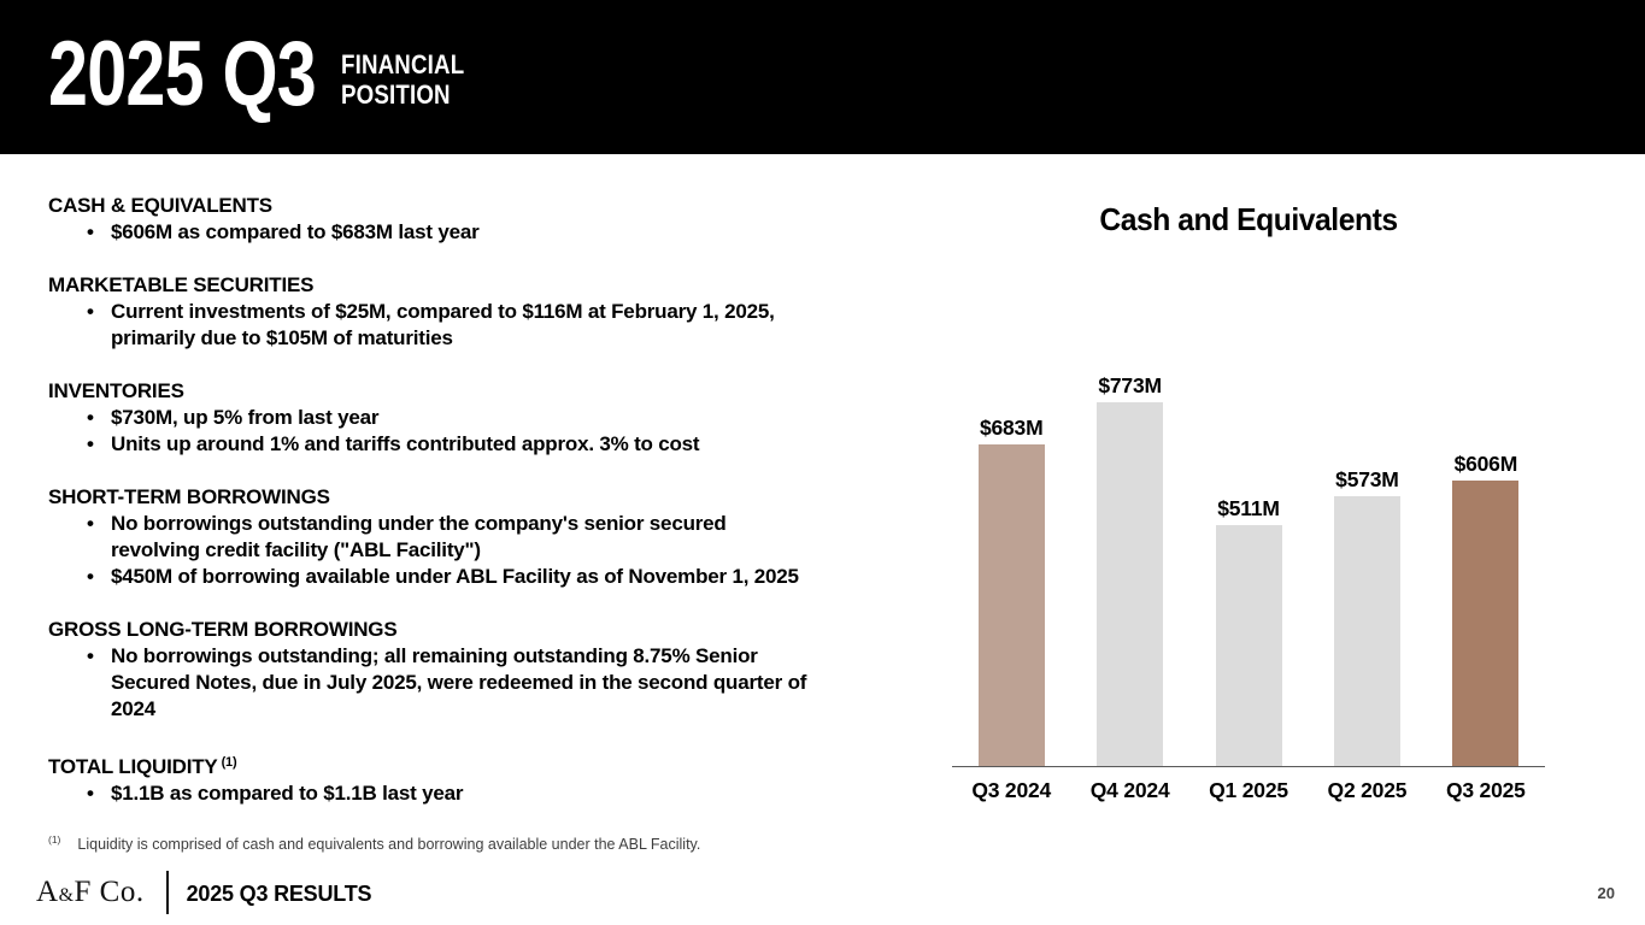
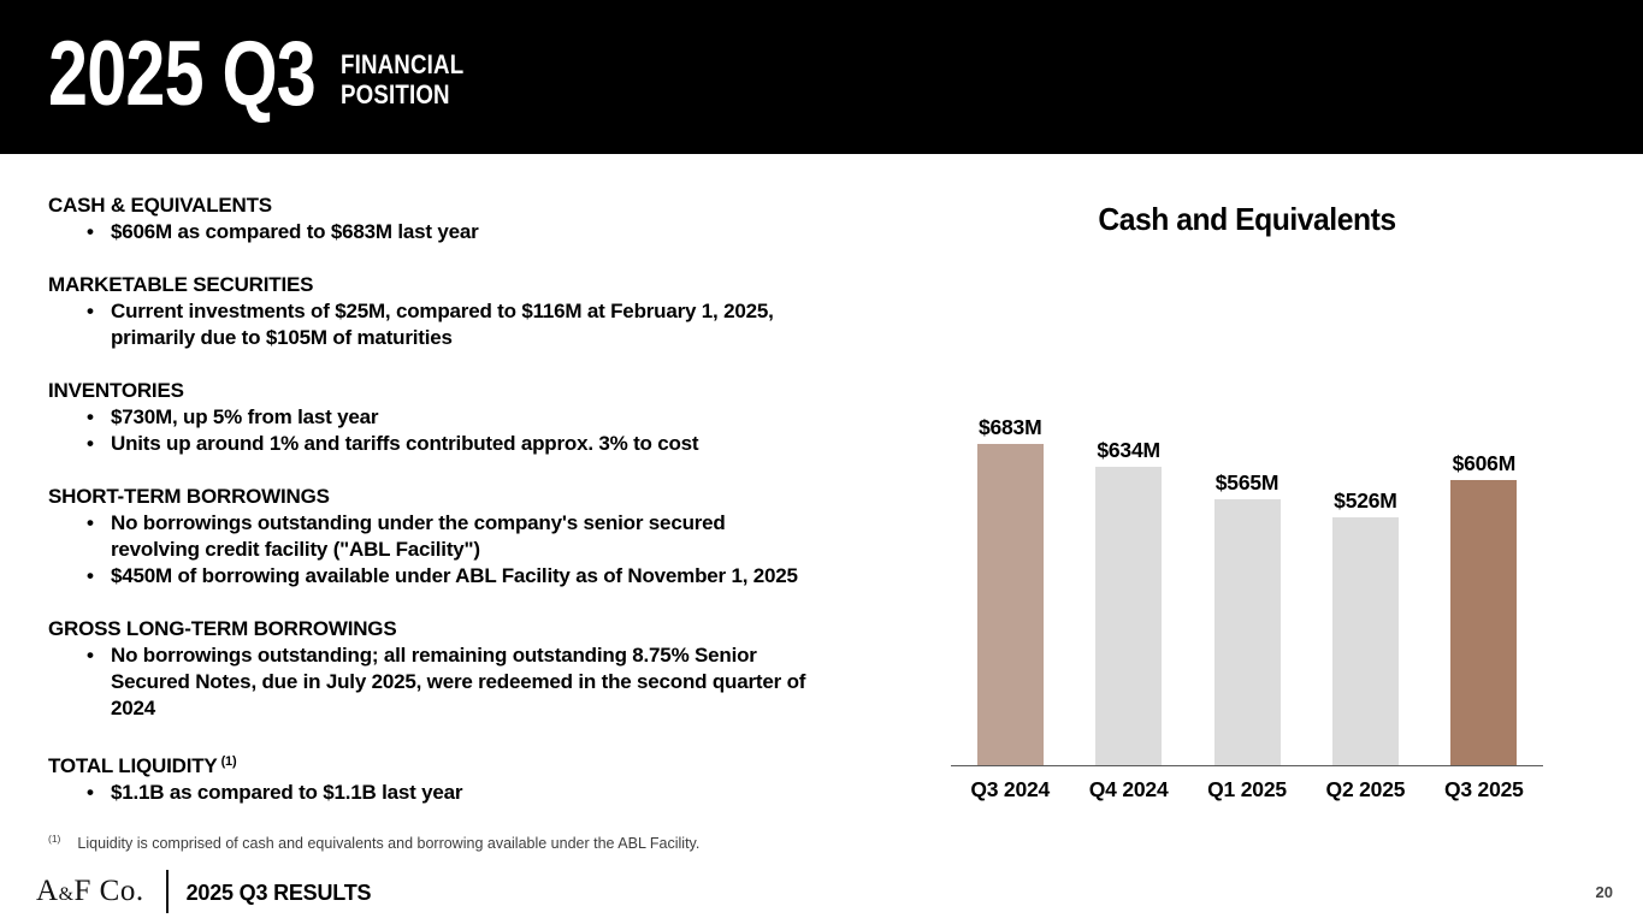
Q4 2024: $773M -> $634M
Q1 2025: $511M -> $565M
Q2 2025: $573M -> $526M
